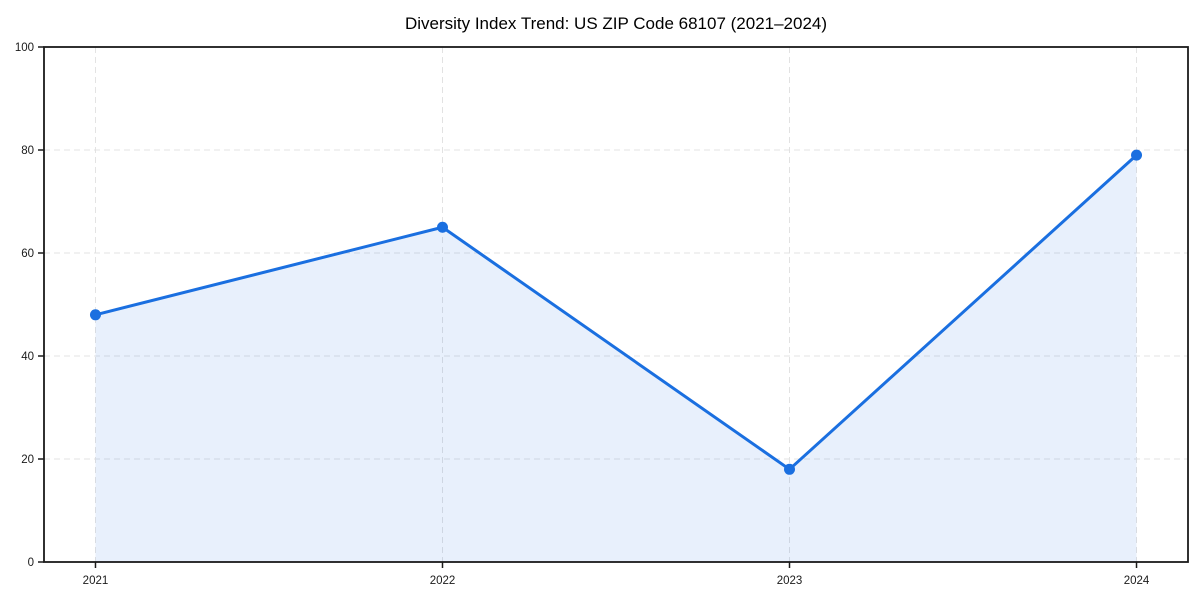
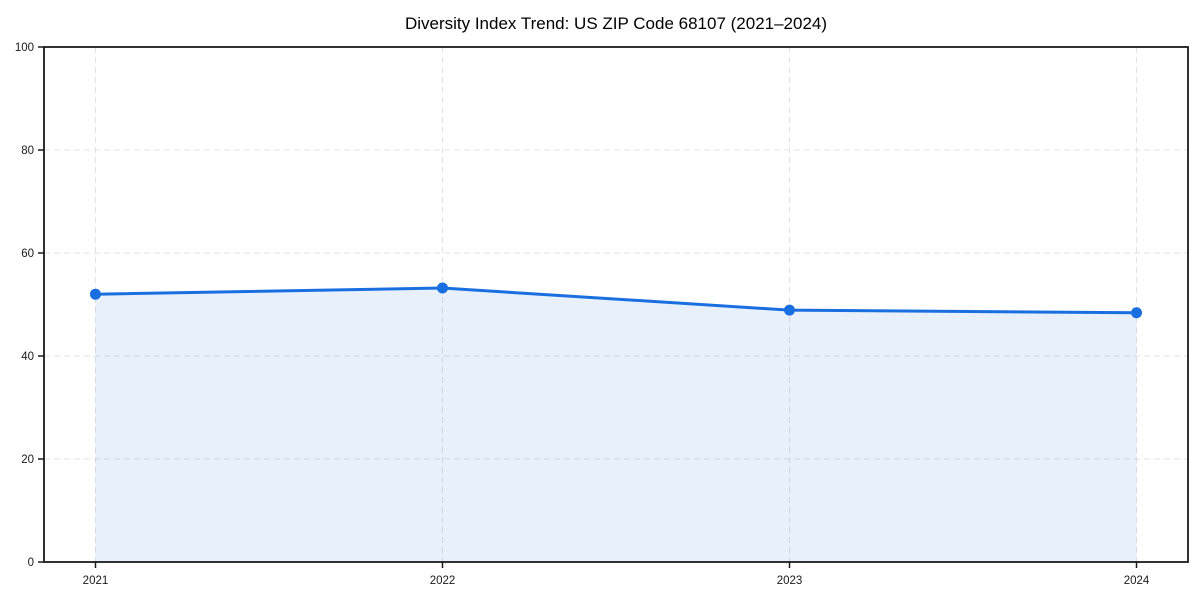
2021: 48 -> 52
2022: 65 -> 53
2023: 18 -> 49
2024: 79 -> 48
